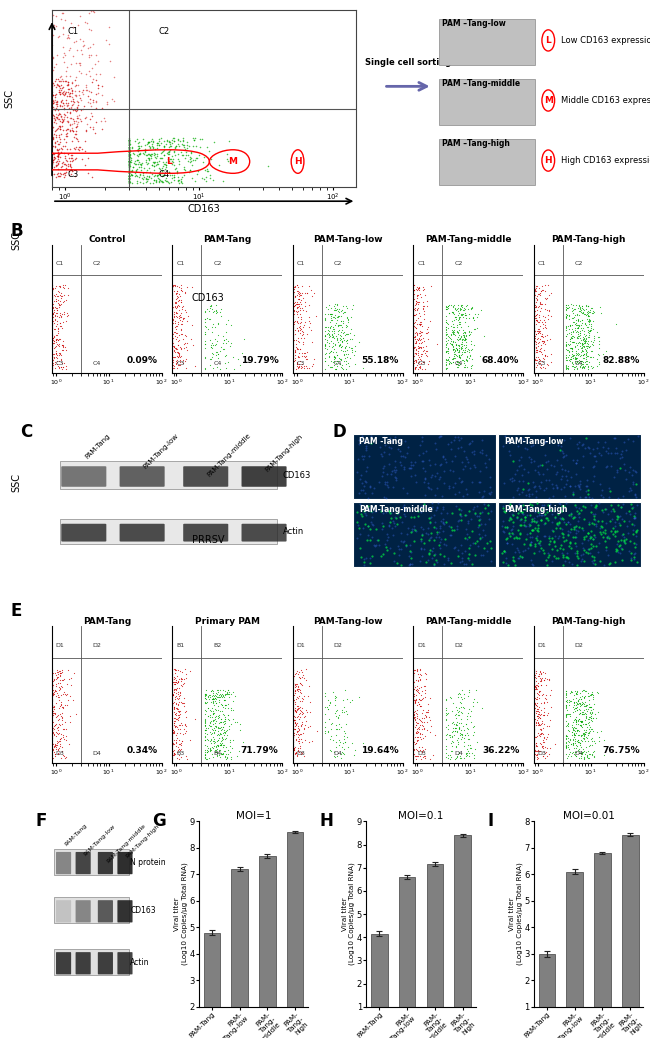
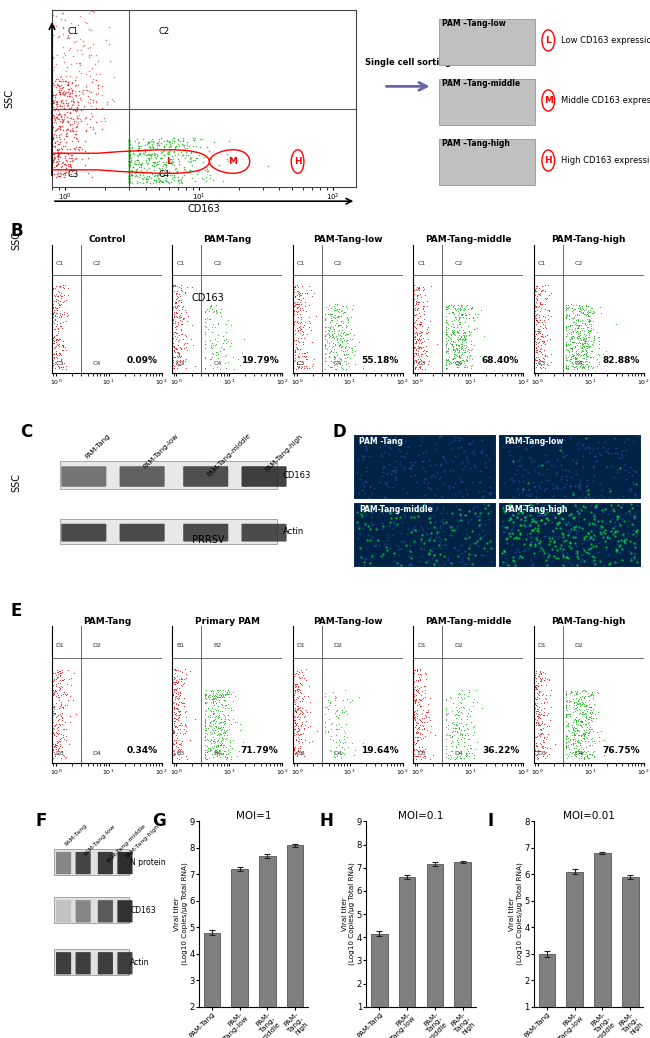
MOI=1/PAM- Tang- high: 8.6 -> 8.1
MOI=0.1/PAM- Tang- high: 8.40 -> 7.25
MOI=0.01/PAM- Tang- high: 7.5 -> 5.9
